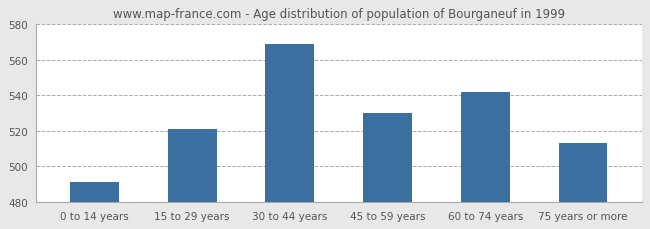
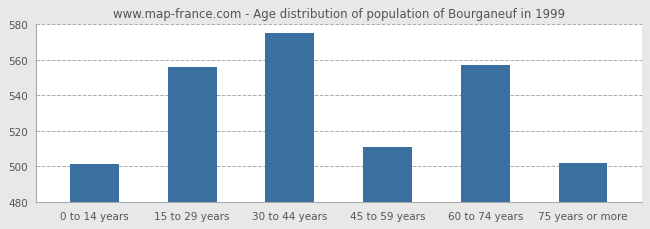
0 to 14 years: 491 -> 501
15 to 29 years: 521 -> 556
30 to 44 years: 569 -> 575
45 to 59 years: 530 -> 511
60 to 74 years: 542 -> 557
75 years or more: 513 -> 502
